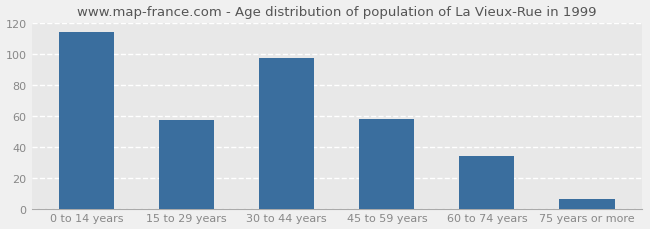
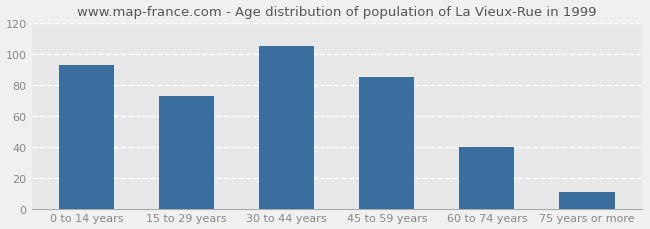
0 to 14 years: 114 -> 93
15 to 29 years: 57 -> 73
30 to 44 years: 97 -> 105
45 to 59 years: 58 -> 85
60 to 74 years: 34 -> 40
75 years or more: 6 -> 11
